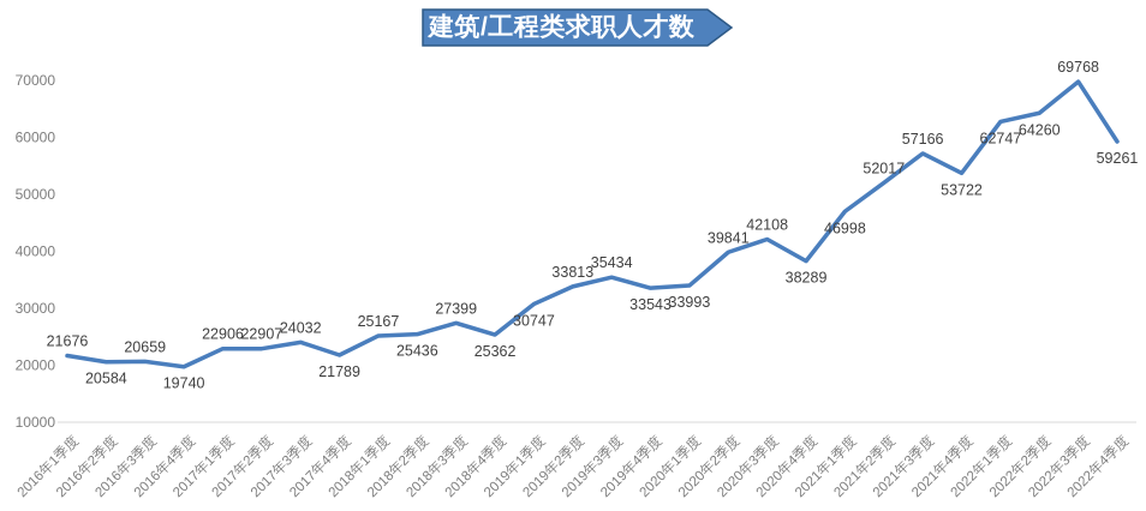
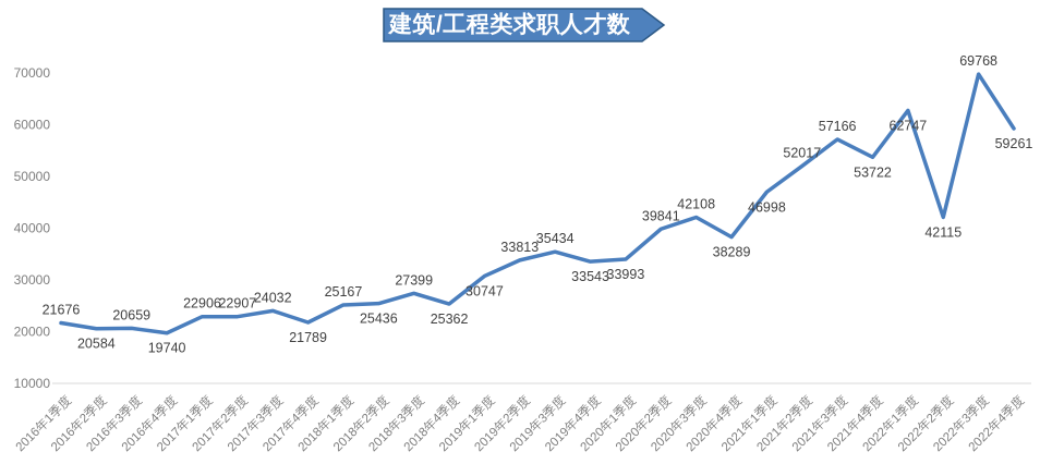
2022年2季度: 64260 -> 42115
